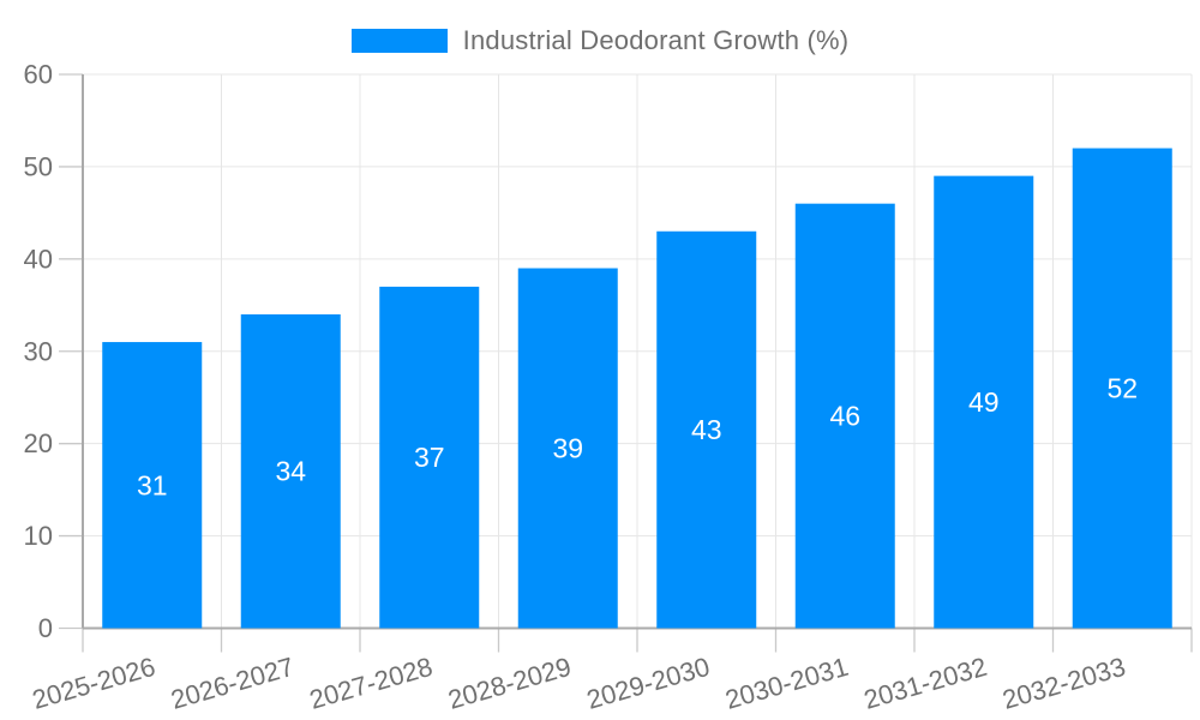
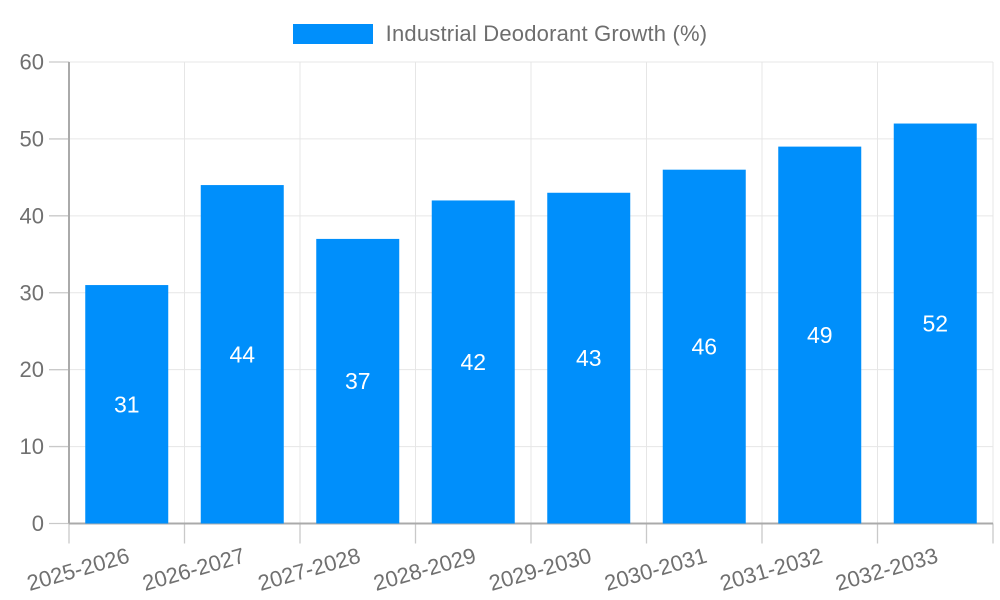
2026-2027: 34 -> 44
2028-2029: 39 -> 42
